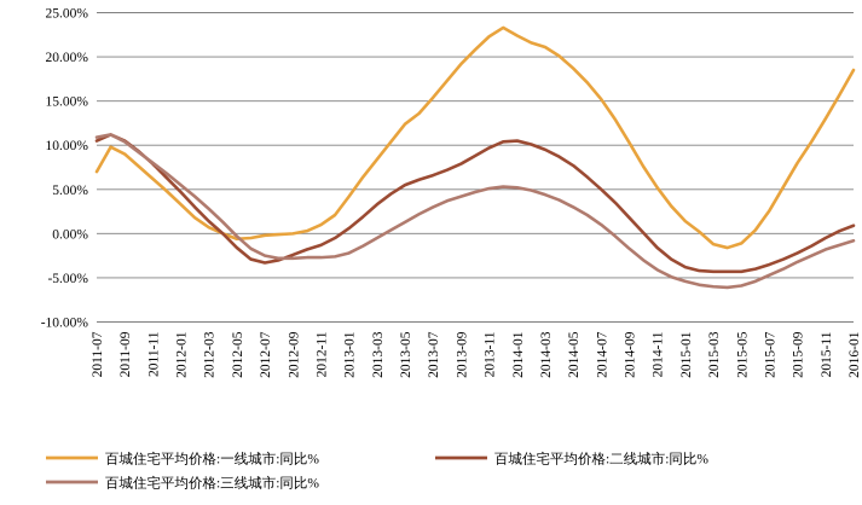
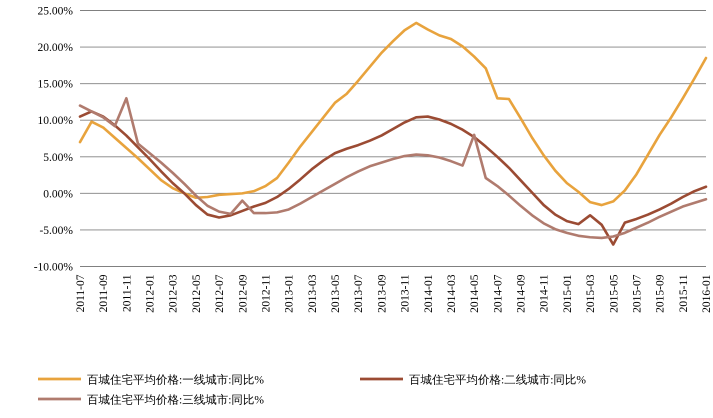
百城住宅平均价格:三线城市:同比%/2011-07: 11% -> 12%
百城住宅平均价格:三线城市:同比%/2011-11: 8% -> 13%
百城住宅平均价格:三线城市:同比%/2012-09: -3% -> -1%
百城住宅平均价格:三线城市:同比%/2014-05: 3% -> 8%
百城住宅平均价格:一线城市:同比%/2014-07: 15% -> 13%
百城住宅平均价格:二线城市:同比%/2015-03: -4% -> -3%
百城住宅平均价格:二线城市:同比%/2015-05: -4% -> -7%
